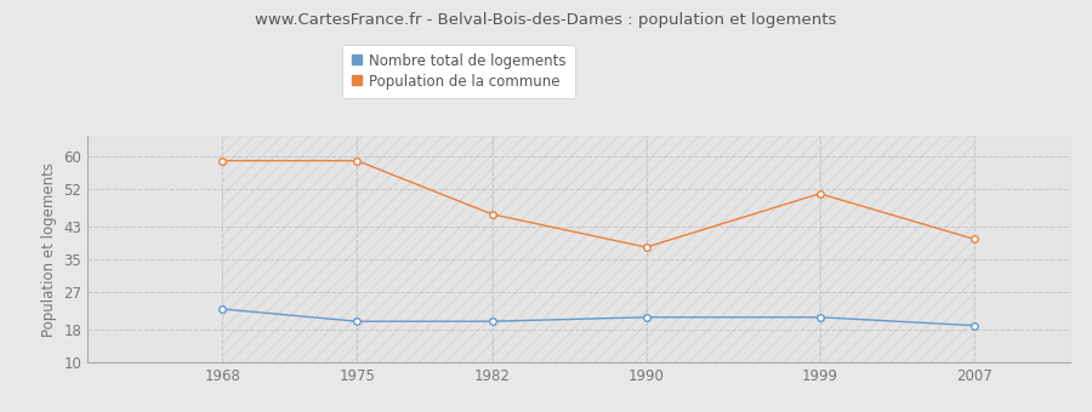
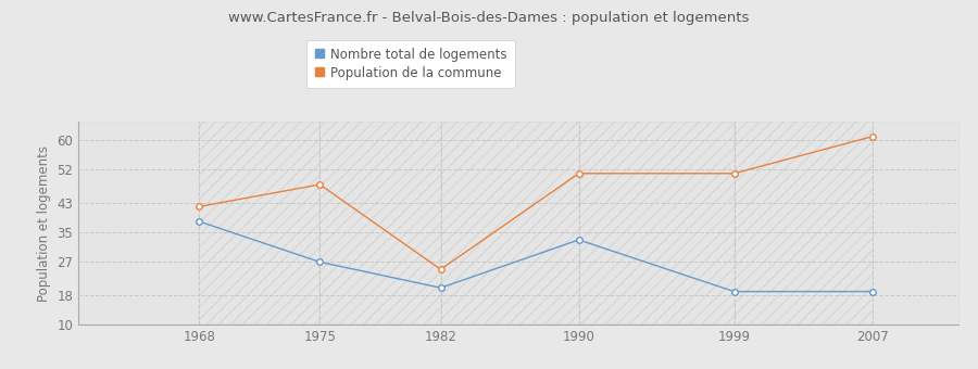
Nombre total de logements/1968: 23 -> 38
Population de la commune/1968: 59 -> 42
Nombre total de logements/1975: 20 -> 27
Population de la commune/1975: 59 -> 48
Population de la commune/1982: 46 -> 25
Nombre total de logements/1990: 21 -> 33
Population de la commune/1990: 38 -> 51
Nombre total de logements/1999: 21 -> 19
Population de la commune/2007: 40 -> 61
